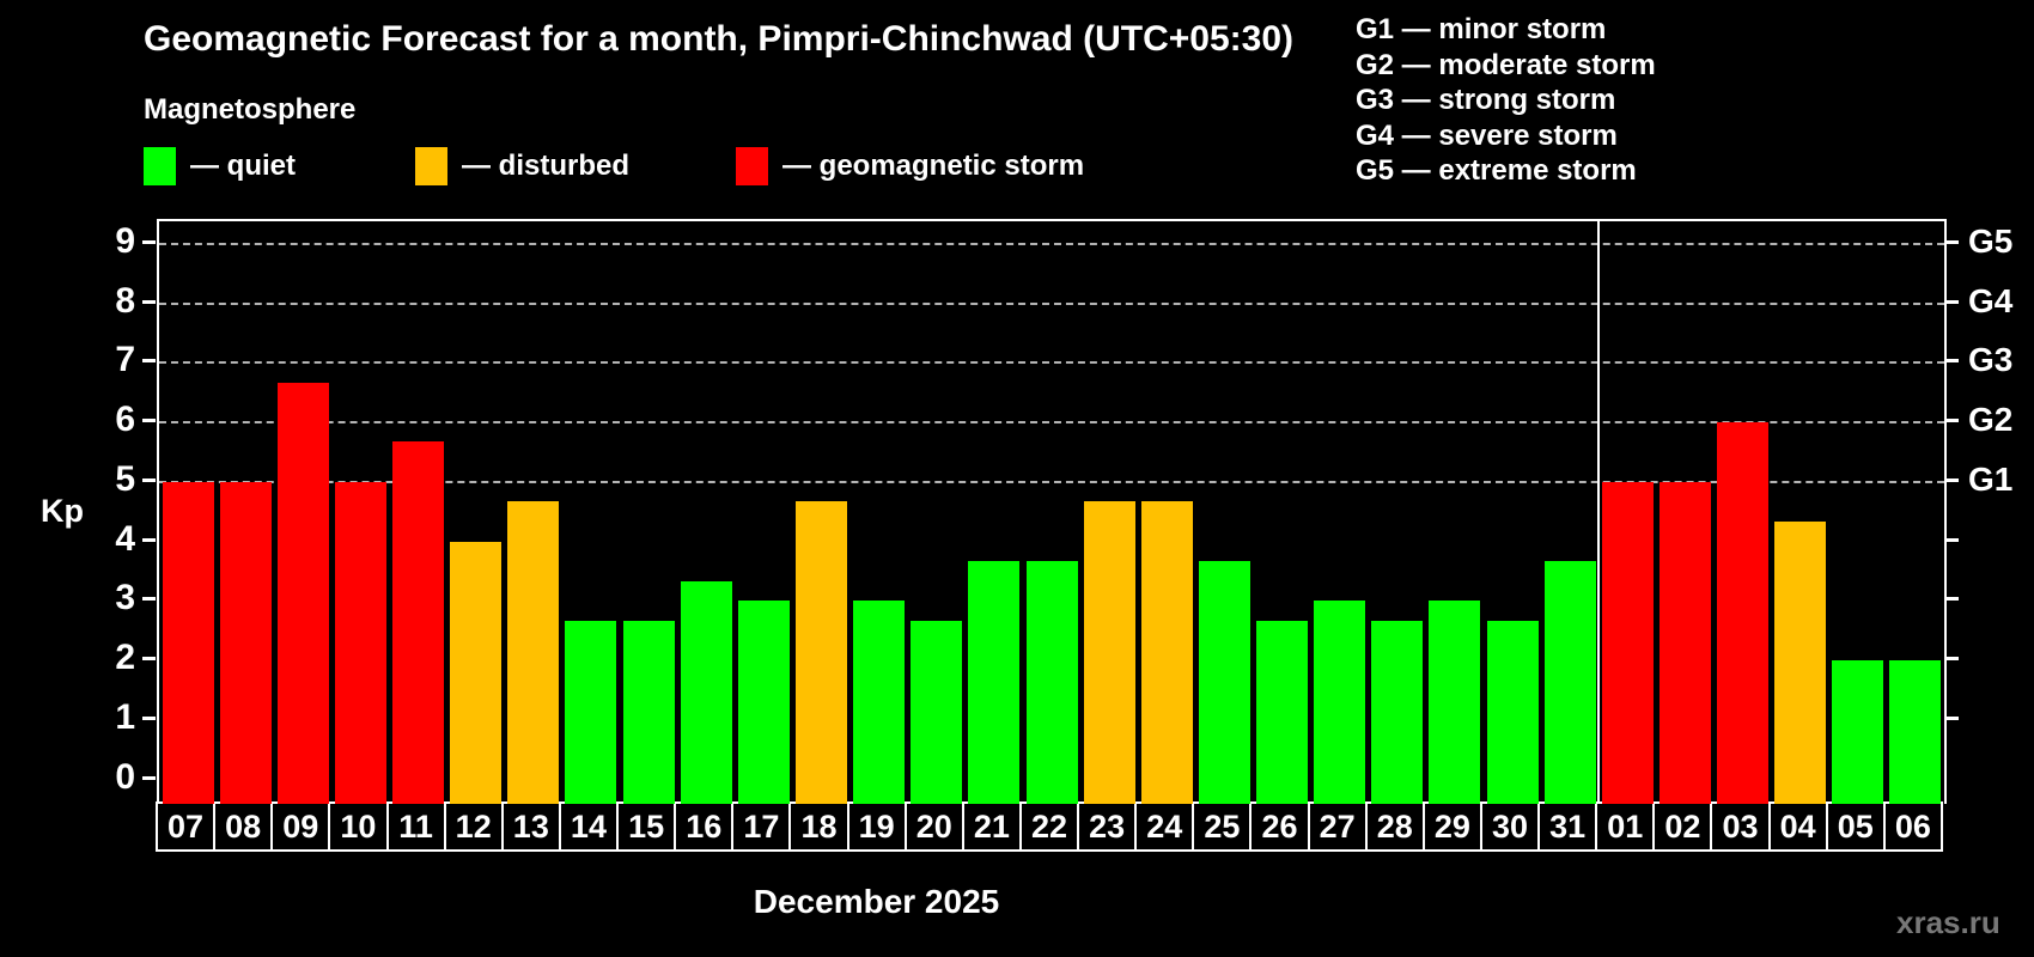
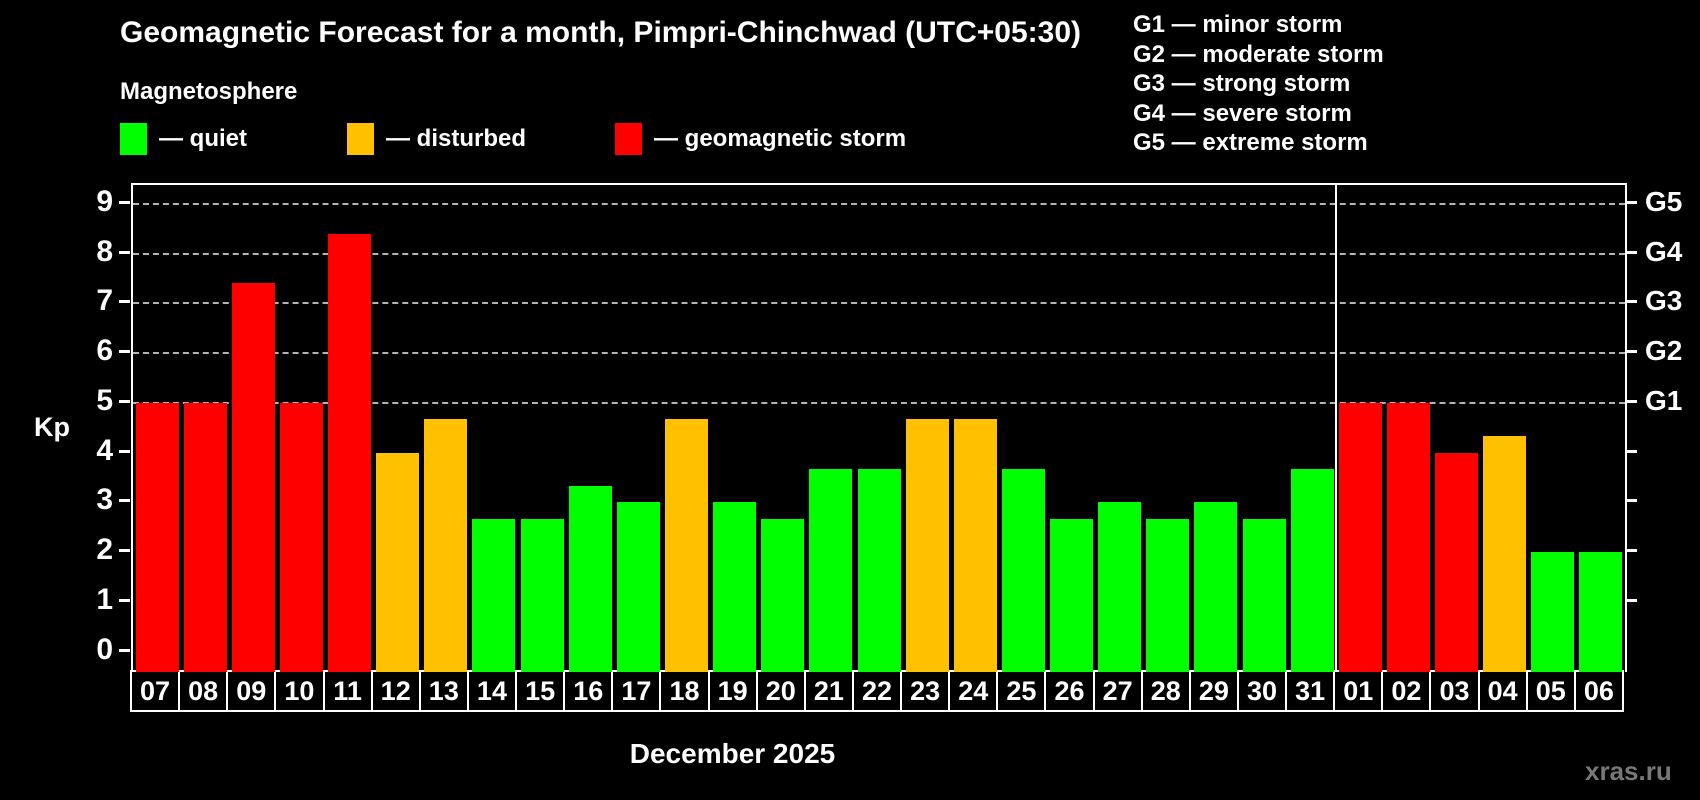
09: 6.7 -> 7.4
11: 5.7 -> 8.4
03: 6.0 -> 4.0
